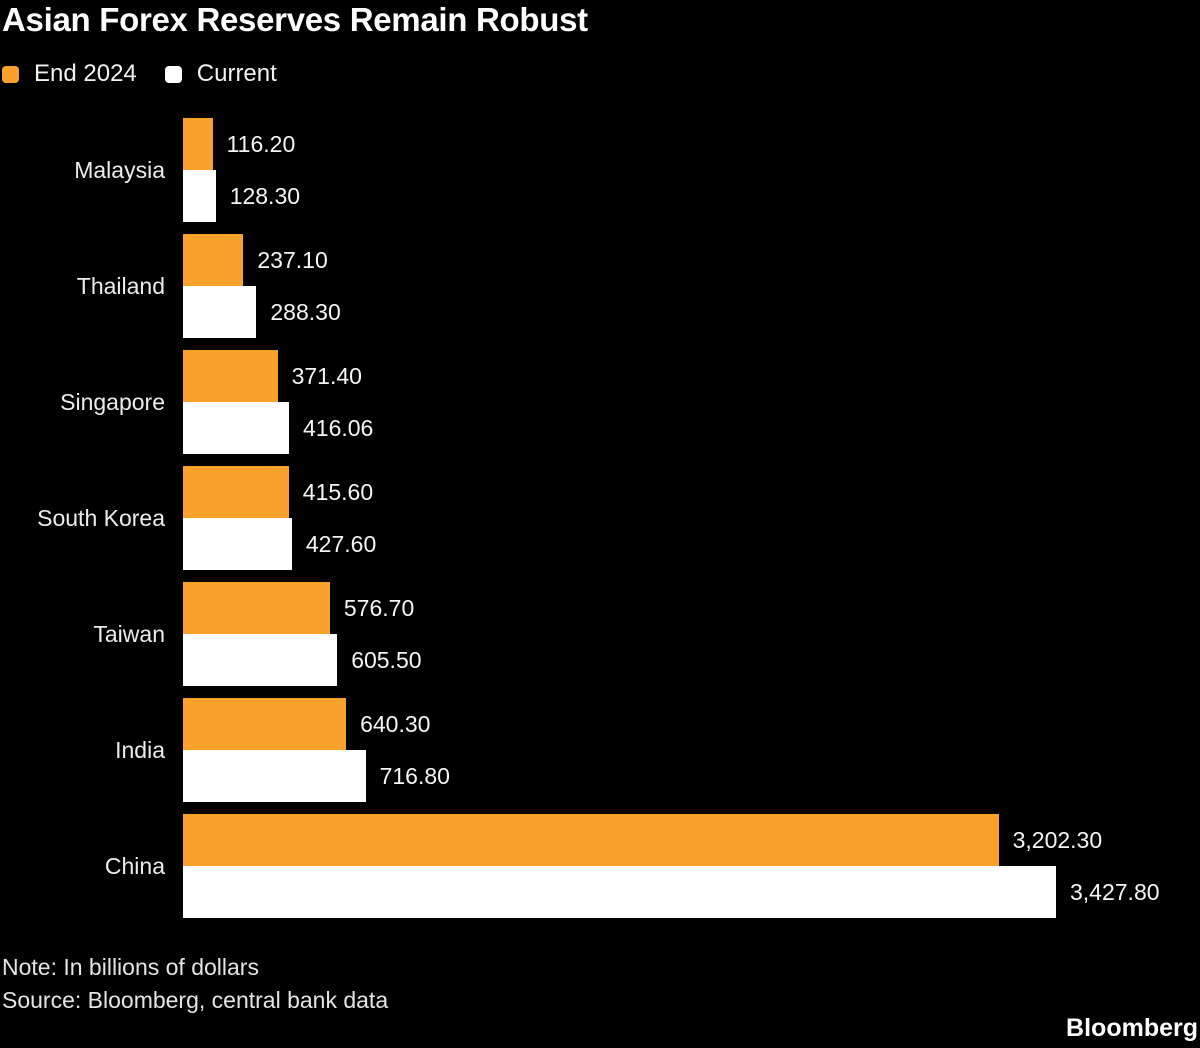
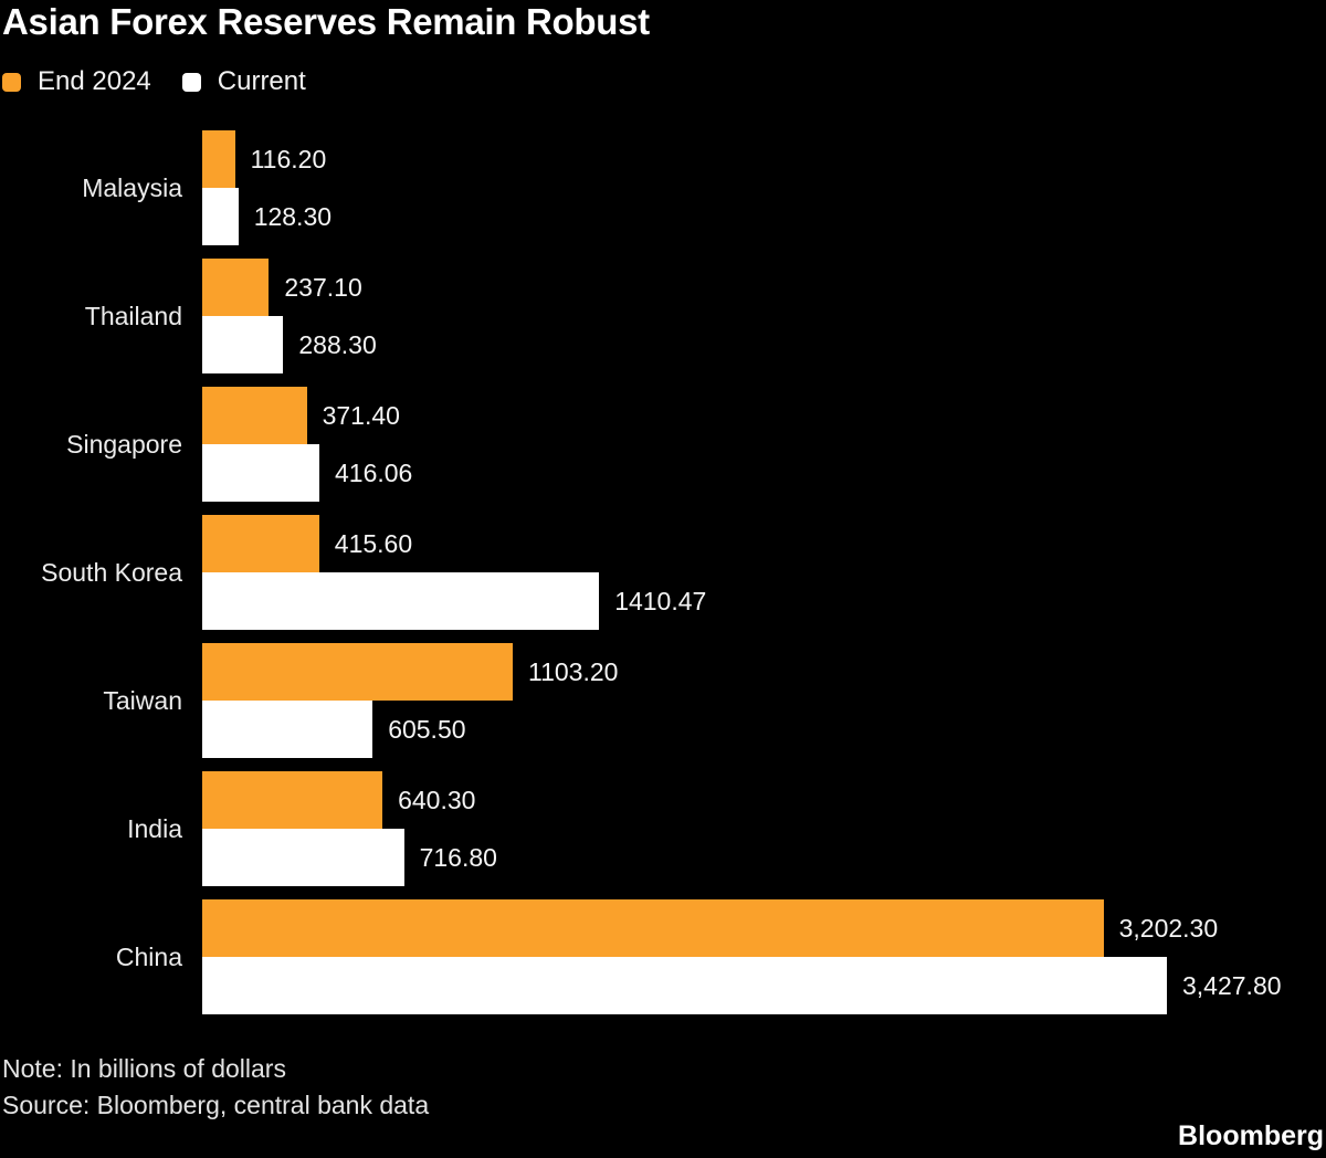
Current/South Korea: 427.60 -> 1410.47
End 2024/Taiwan: 576.70 -> 1103.20
